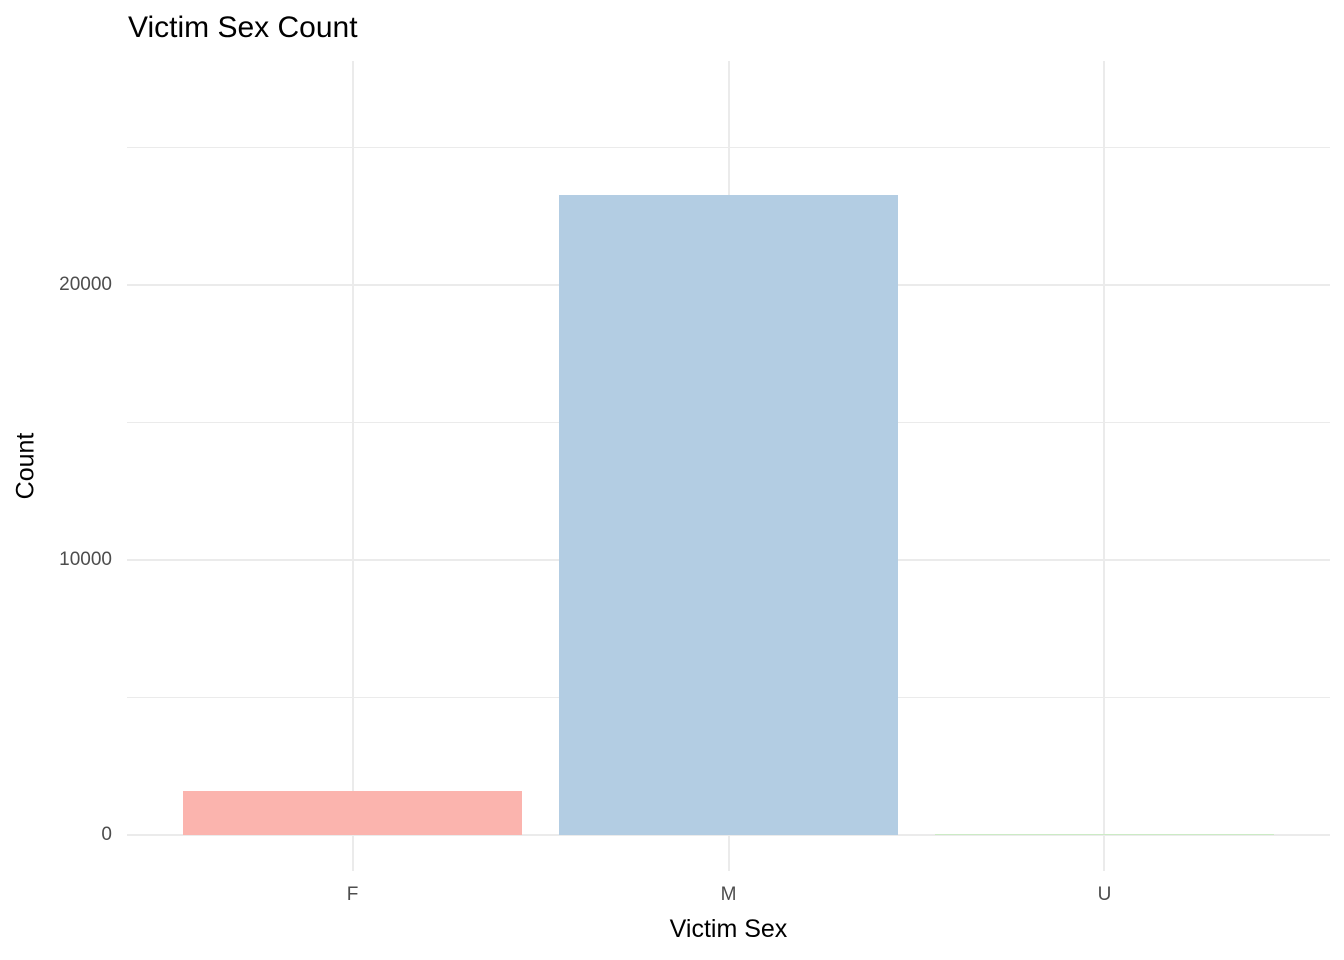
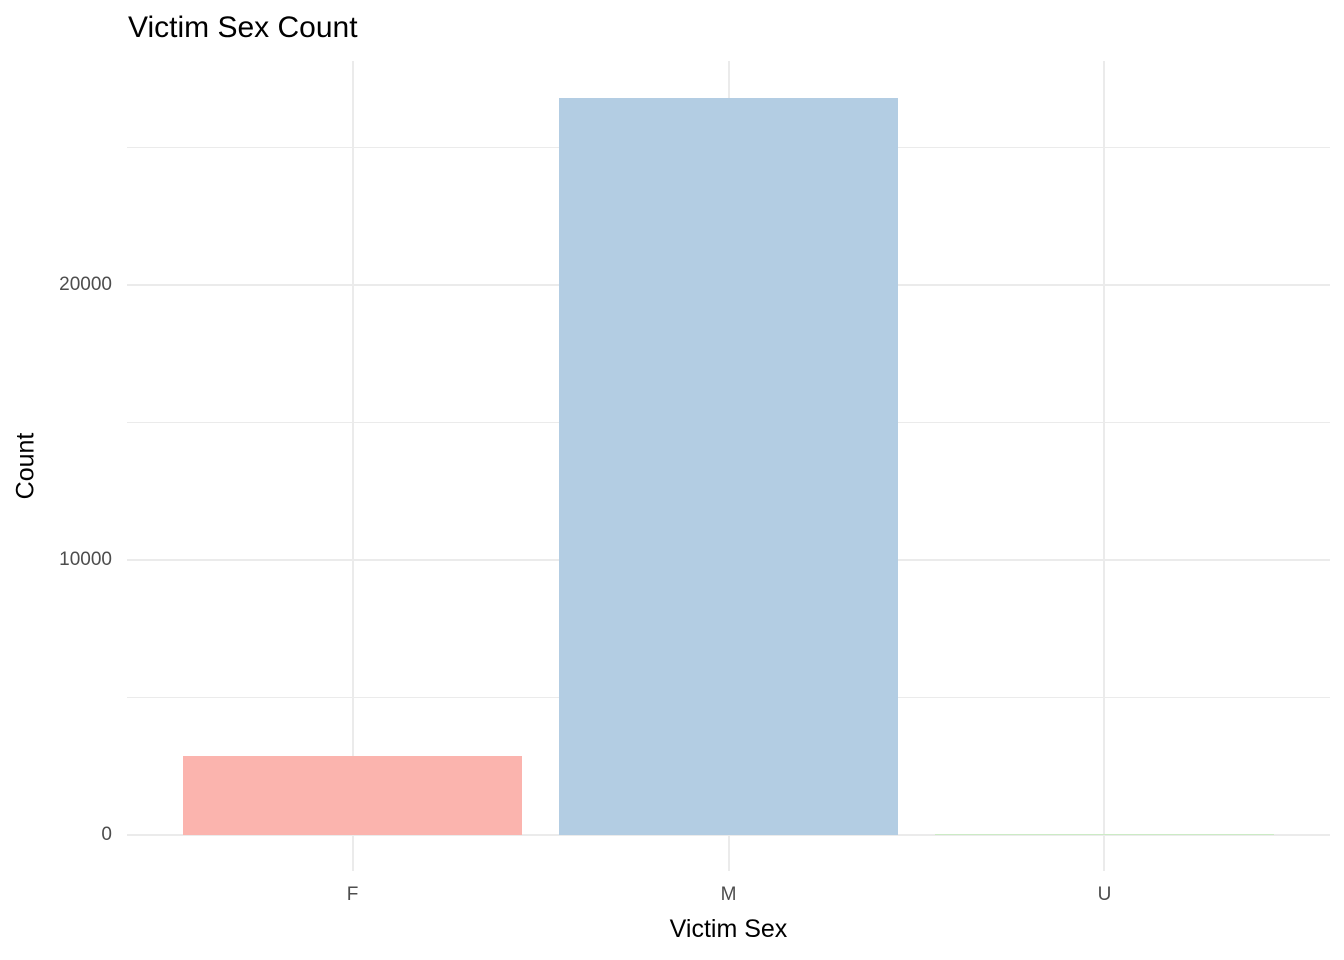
F: 1600 -> 2900
M: 23300 -> 26800
